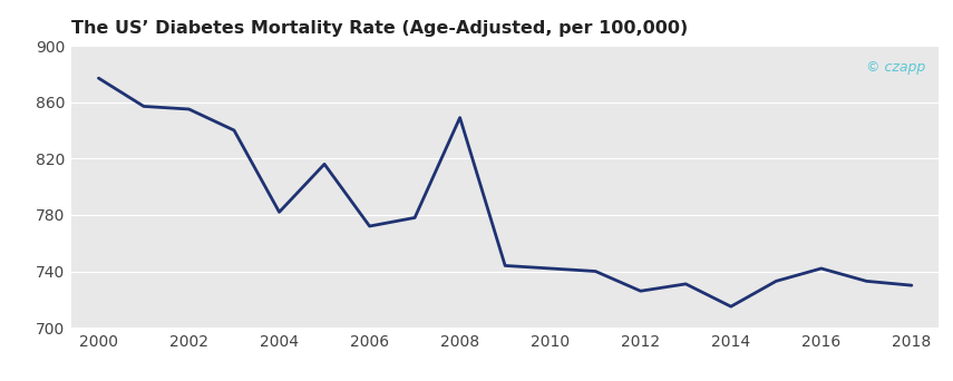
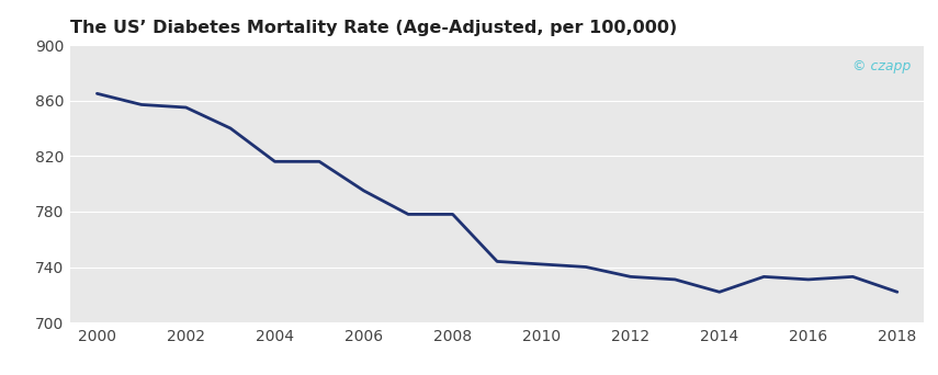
2000: 877 -> 865
2004: 782 -> 816
2006: 772 -> 795
2008: 849 -> 778
2012: 726 -> 733
2014: 715 -> 722
2016: 742 -> 731
2018: 730 -> 722
